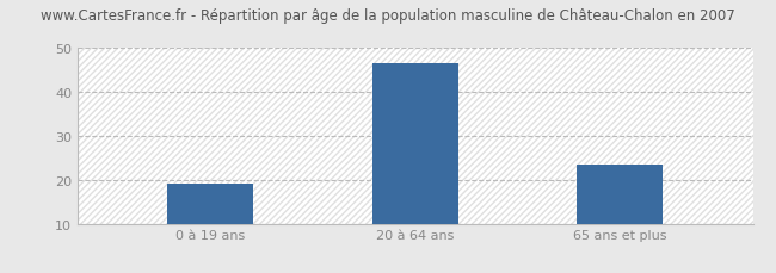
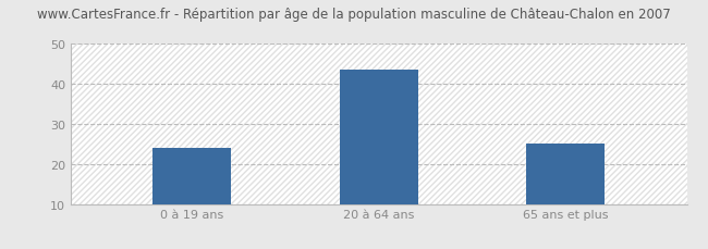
0 à 19 ans: 19.0 -> 24.0
20 à 64 ans: 46.5 -> 43.5
65 ans et plus: 23.5 -> 25.0
